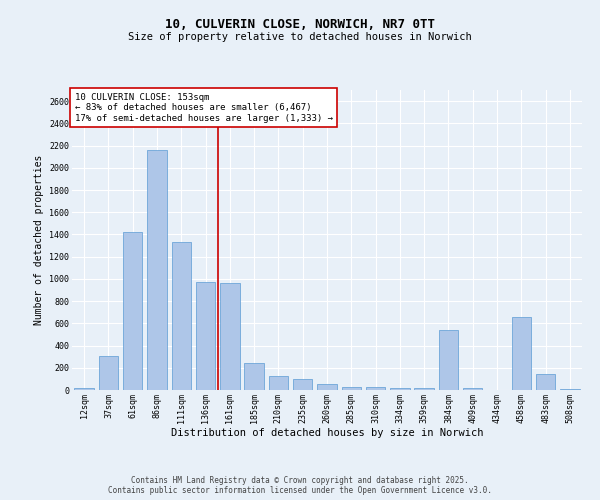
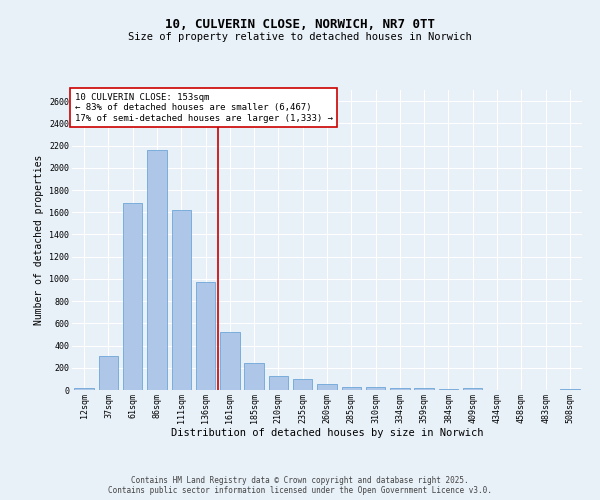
61sqm: 1420 -> 1680
111sqm: 1330 -> 1620
161sqm: 960 -> 520
384sqm: 540 -> 0
458sqm: 660 -> 0
483sqm: 140 -> 0
